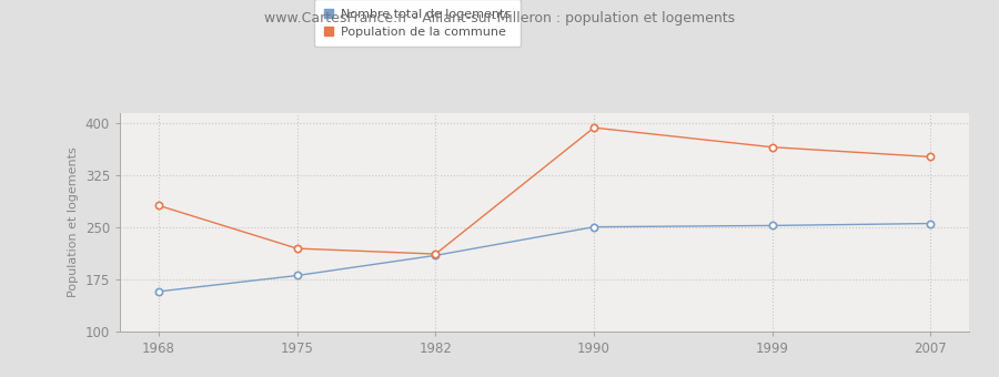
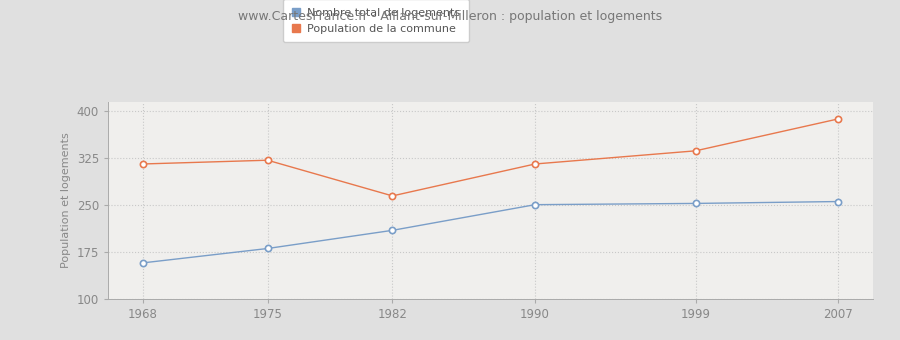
Population de la commune/1968: 282 -> 316
Population de la commune/1975: 220 -> 322
Population de la commune/1982: 212 -> 265
Population de la commune/1990: 394 -> 316
Population de la commune/1999: 366 -> 337
Population de la commune/2007: 352 -> 388
